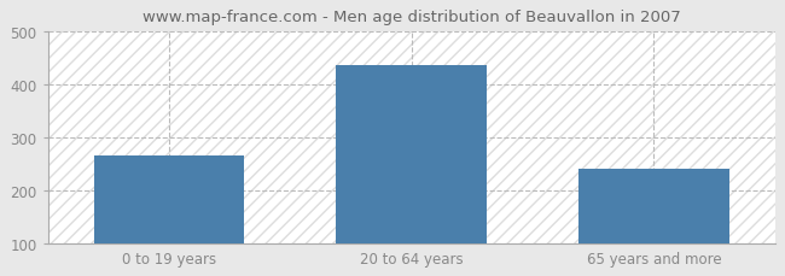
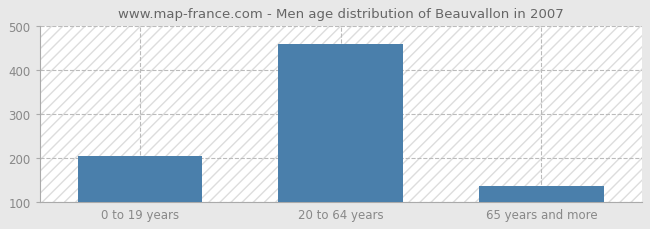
0 to 19 years: 265 -> 205
20 to 64 years: 435 -> 458
65 years and more: 240 -> 136
